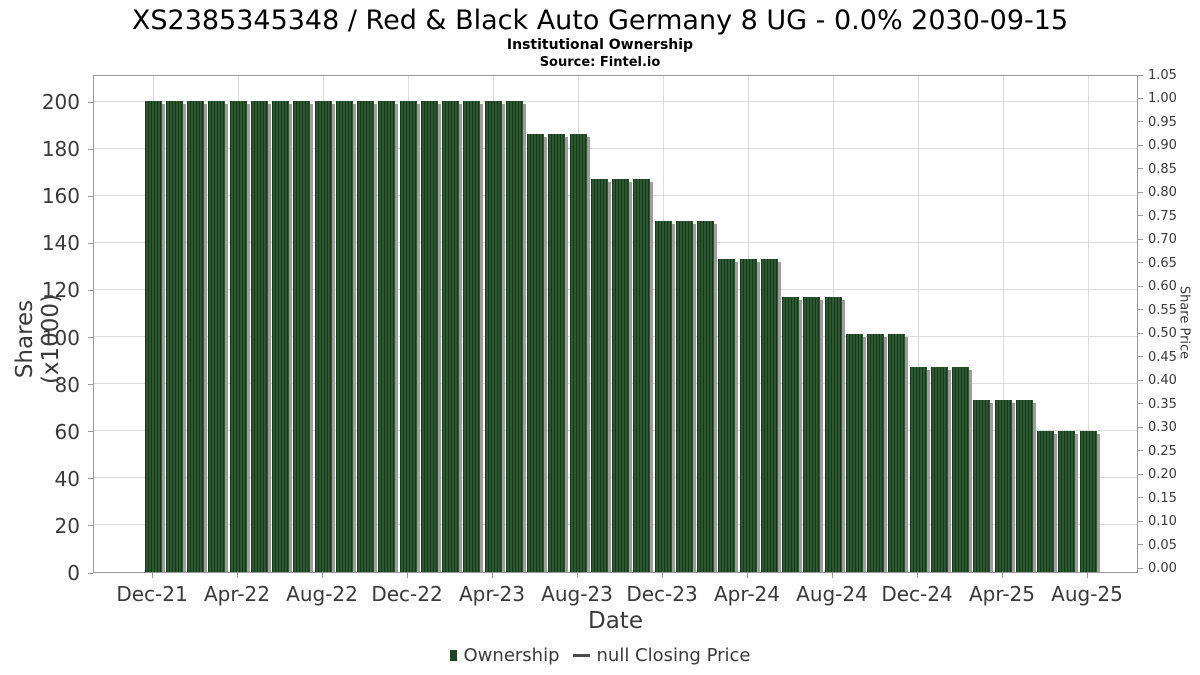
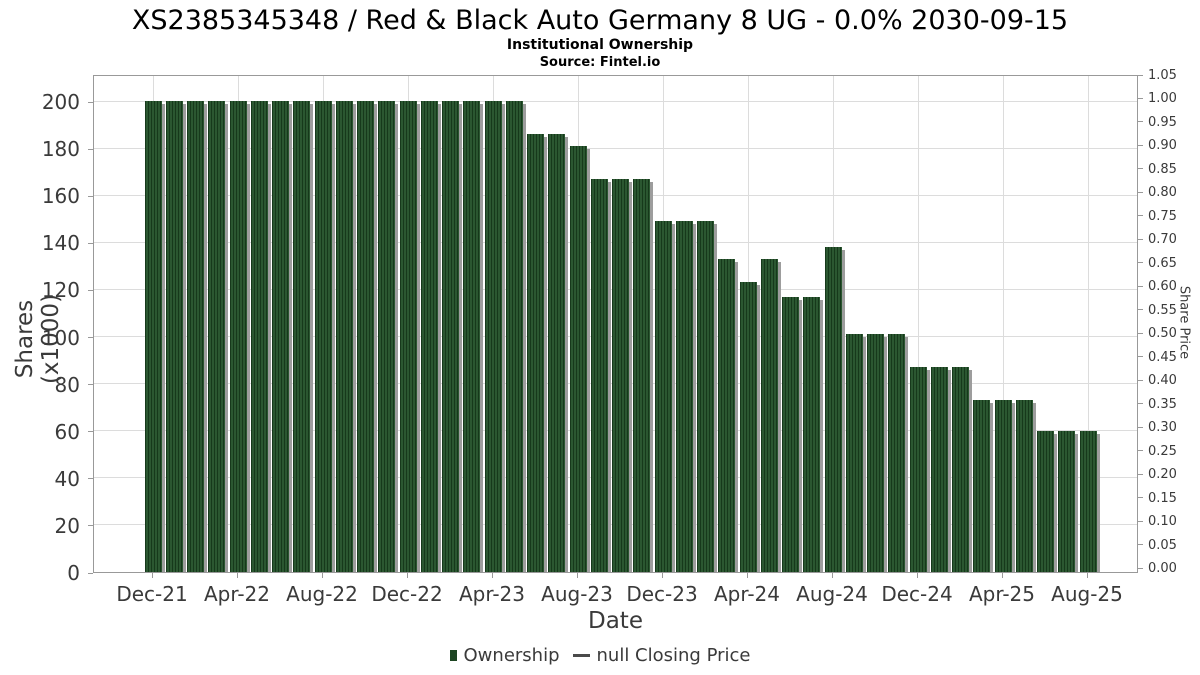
Aug-23: 186 -> 181
Apr-24: 133 -> 123
Aug-24: 117 -> 138
